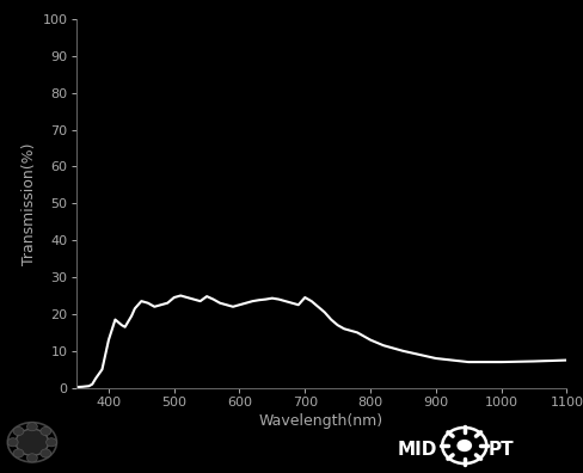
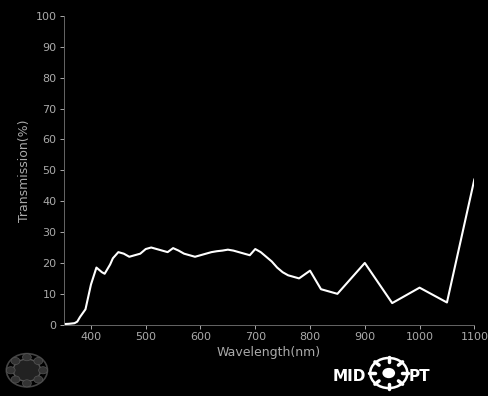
800: 13.0 -> 17.5
900: 8.0 -> 20.0
1000: 7.0 -> 12.0
1100: 7.5 -> 47.0
